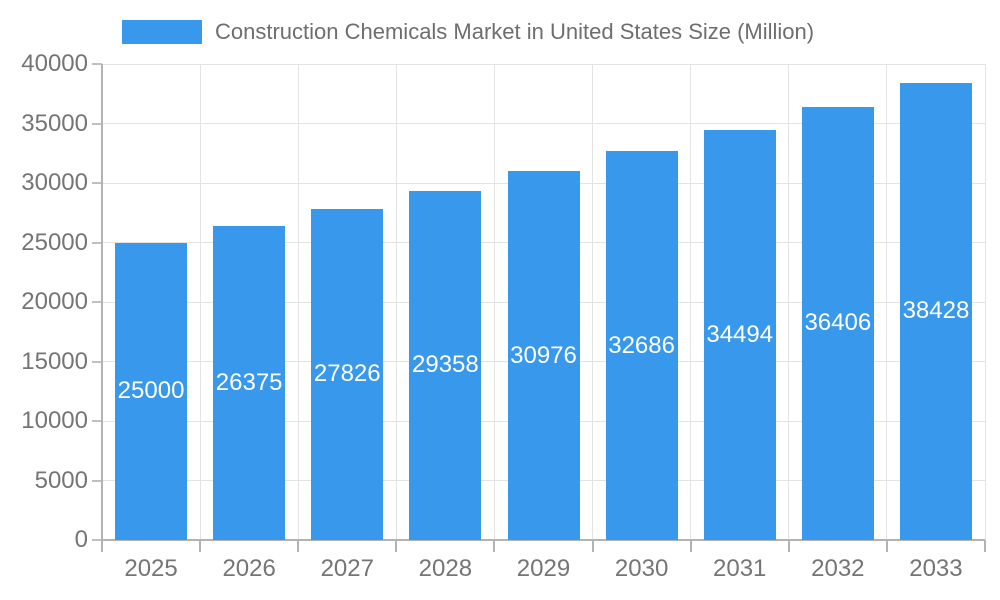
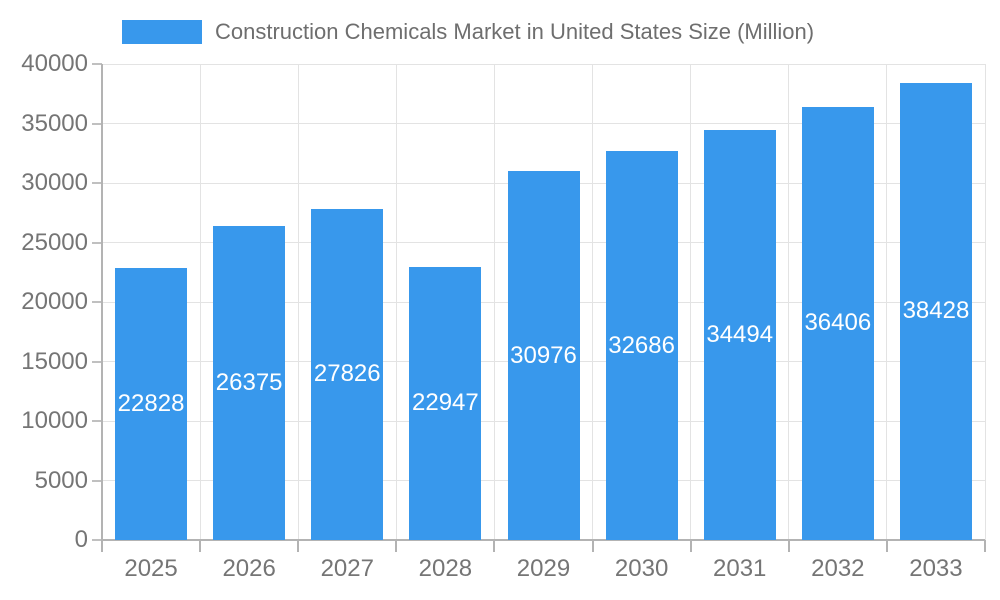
2025: 25000 -> 22828
2028: 29358 -> 22947
